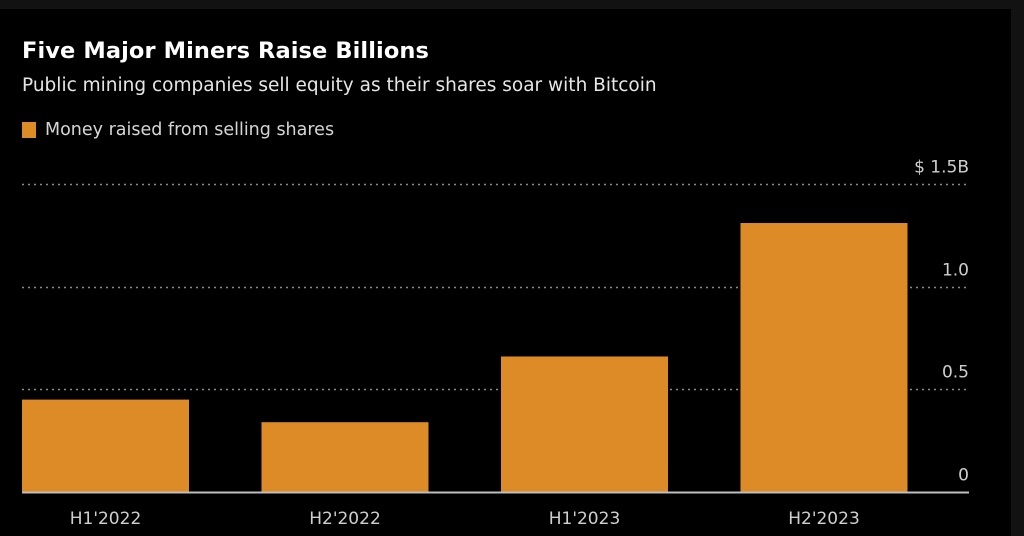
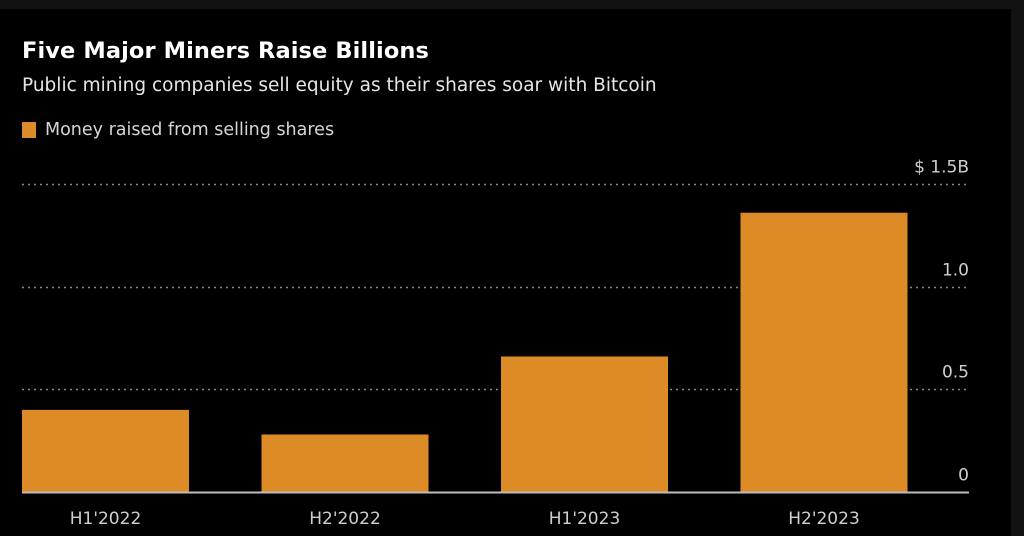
H1'2022: 0.45 -> 0.40
H2'2022: 0.34 -> 0.28
H2'2023: 1.31 -> 1.36
